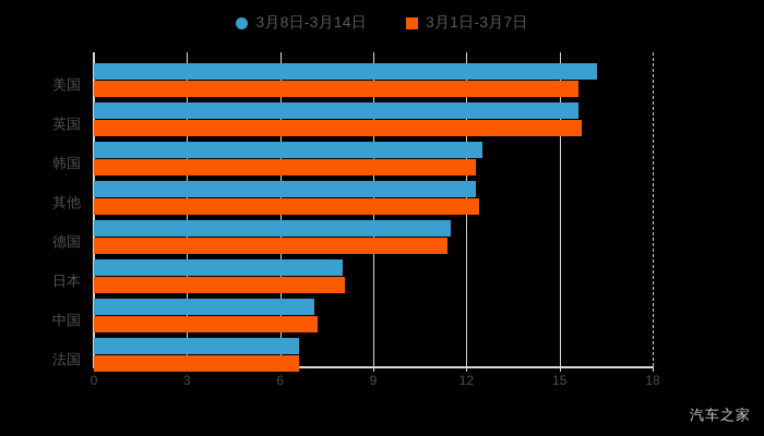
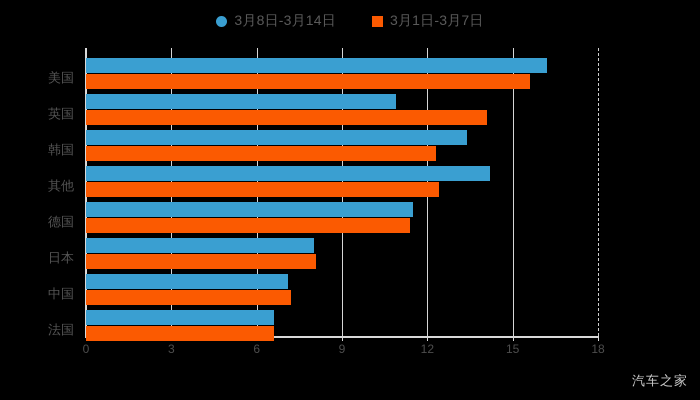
3月8日-3月14日/英国: 15.6 -> 10.9
3月1日-3月7日/英国: 15.7 -> 14.1
3月8日-3月14日/韩国: 12.5 -> 13.4
3月8日-3月14日/其他: 12.3 -> 14.2
